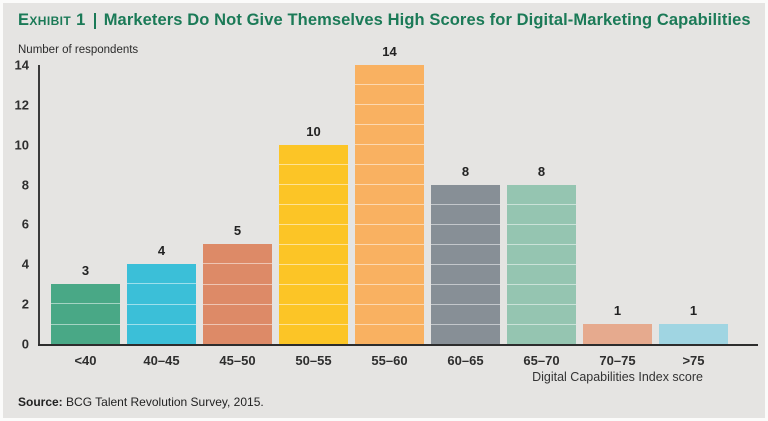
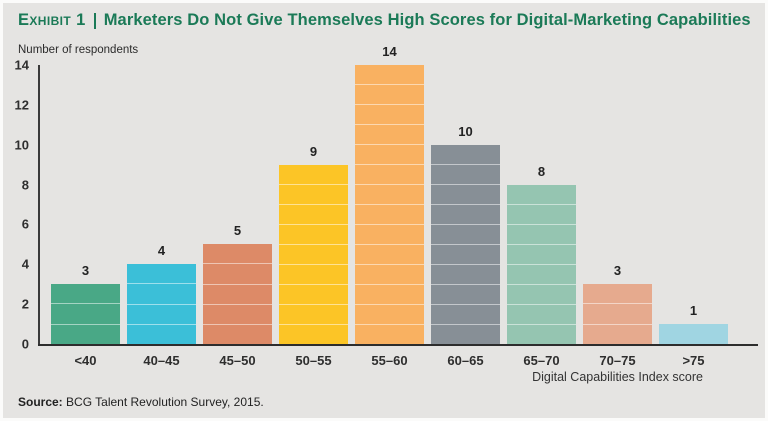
50–55: 10 -> 9
60–65: 8 -> 10
70–75: 1 -> 3
